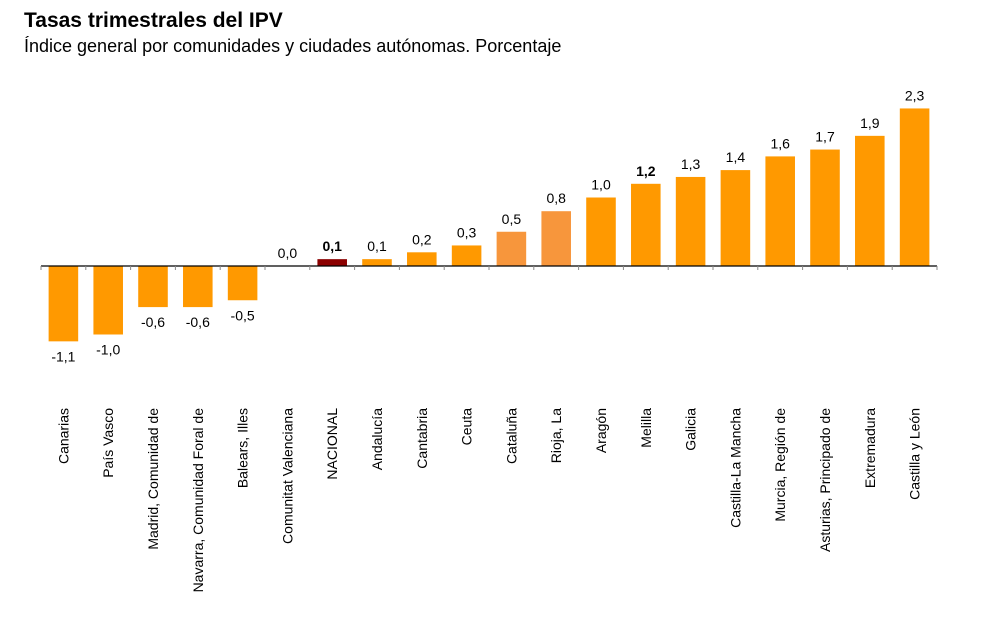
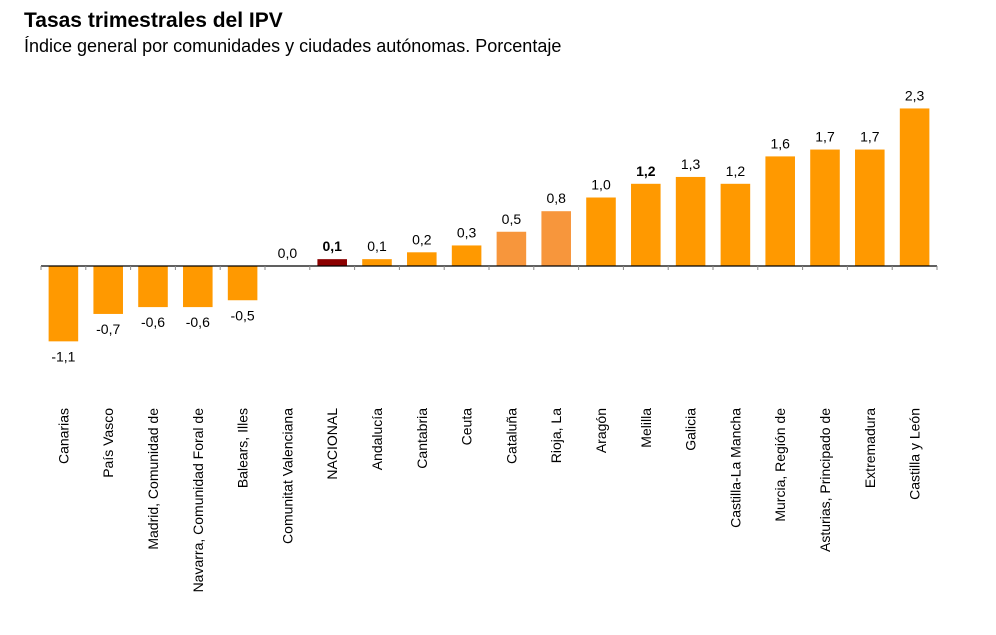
País Vasco: -1,0 -> -0,7
Castilla-La Mancha: 1,4 -> 1,2
Extremadura: 1,9 -> 1,7
